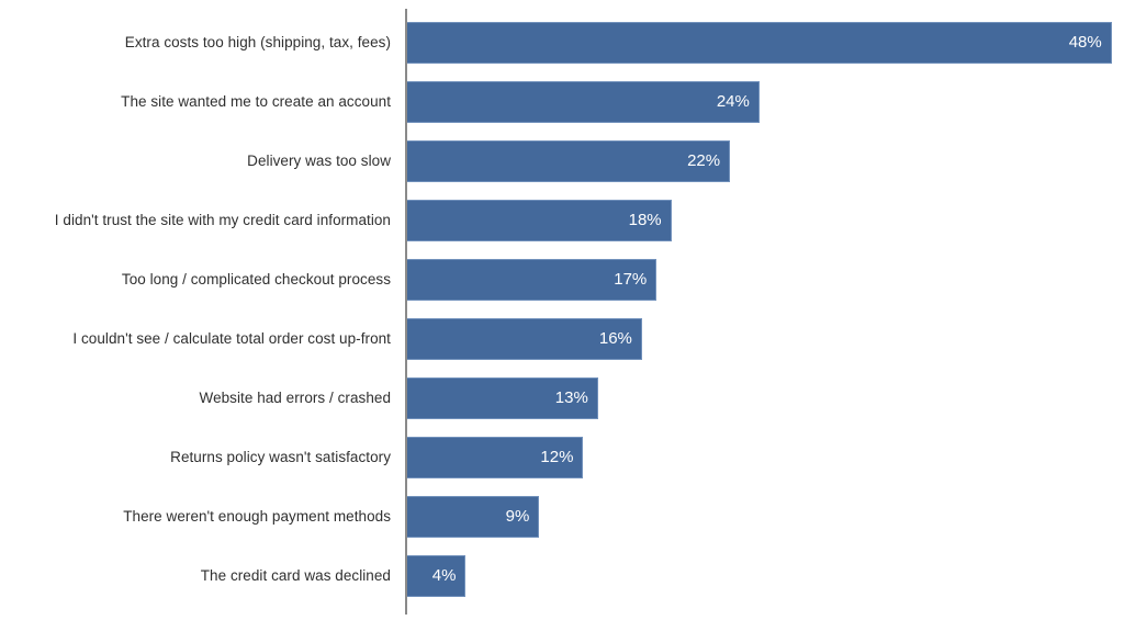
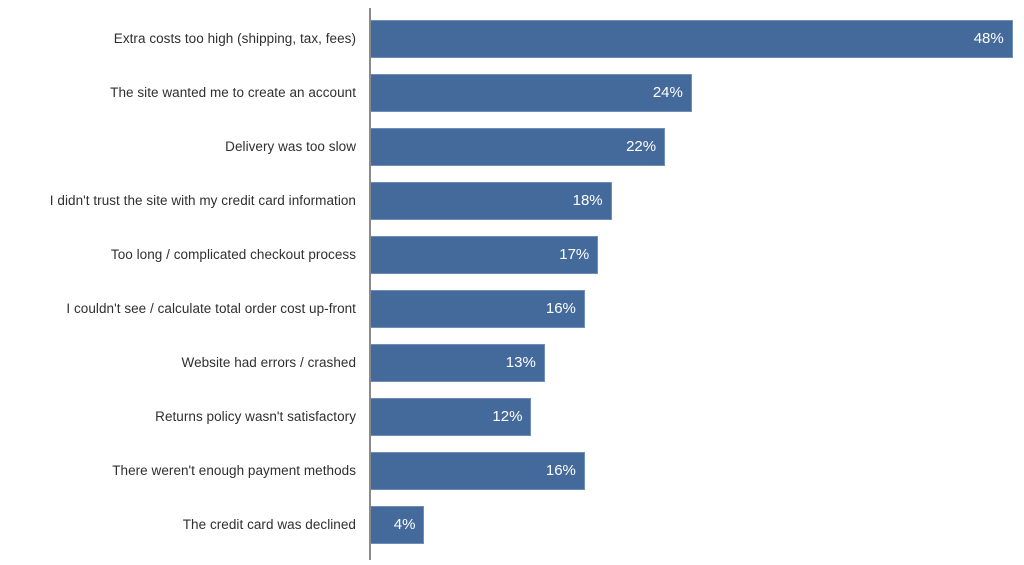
There weren't enough payment methods: 9% -> 16%
